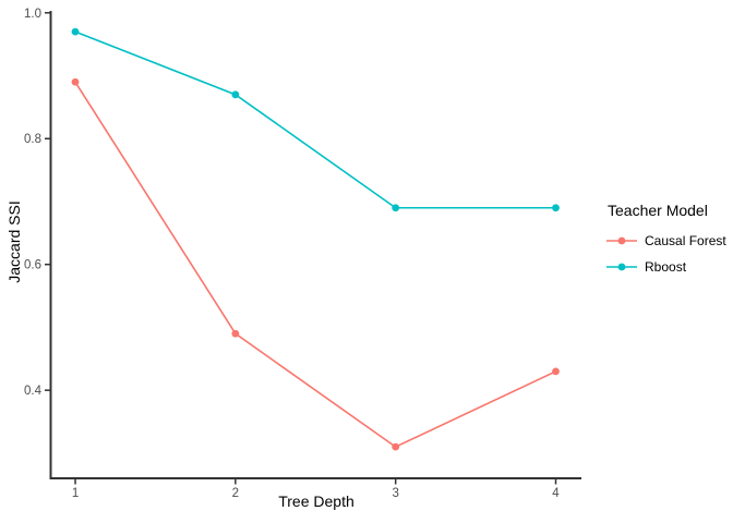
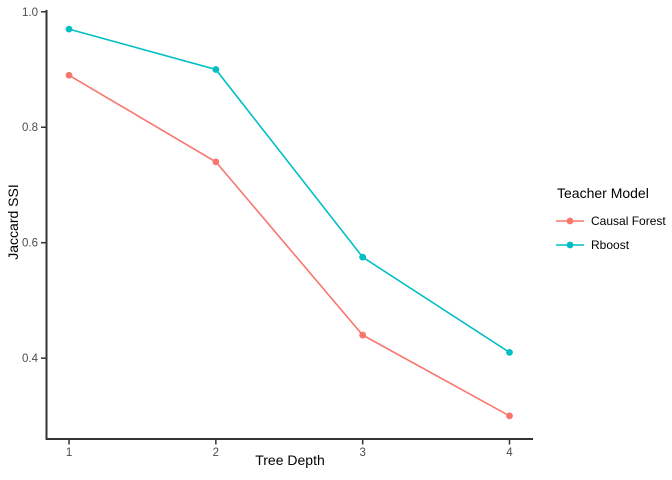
Causal Forest/2: 0.49 -> 0.74
Rboost/2: 0.87 -> 0.90
Causal Forest/3: 0.31 -> 0.44
Rboost/3: 0.69 -> 0.57
Causal Forest/4: 0.43 -> 0.30
Rboost/4: 0.69 -> 0.41
